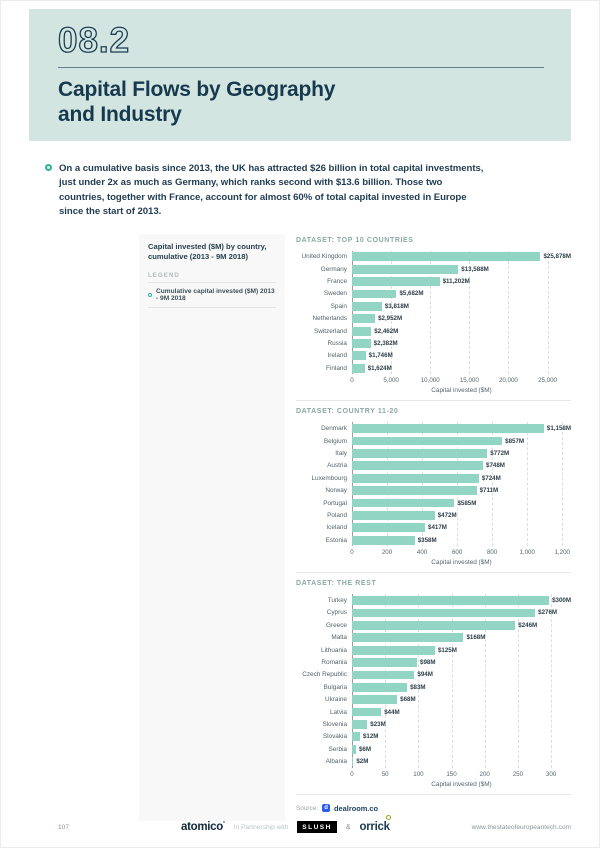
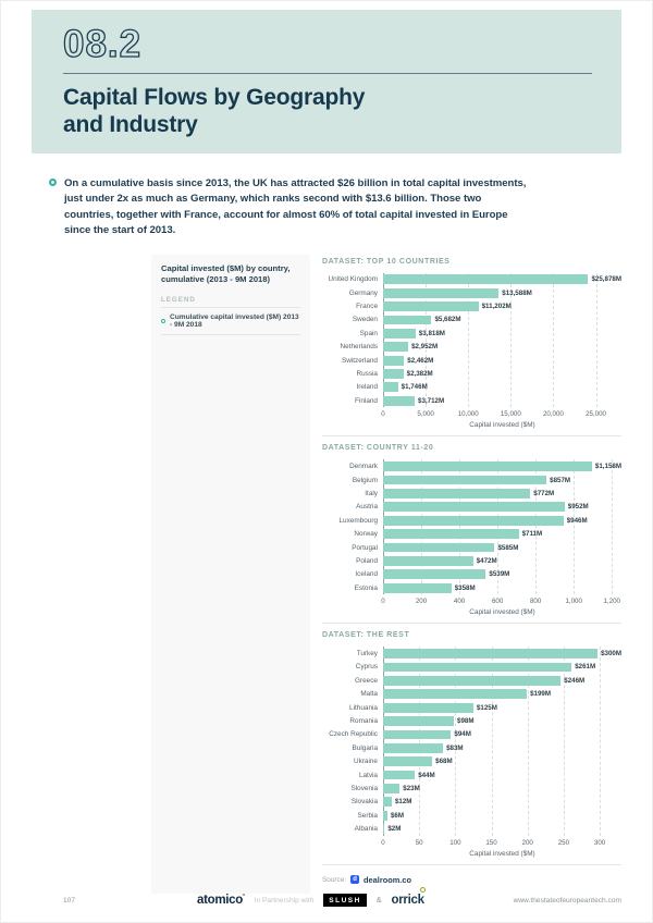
DATASET: TOP 10 COUNTRIES/Finland: $1,624M -> $3,712M
DATASET: COUNTRY 11-20/Austria: $748M -> $952M
DATASET: COUNTRY 11-20/Luxembourg: $724M -> $946M
DATASET: COUNTRY 11-20/Iceland: $417M -> $539M
DATASET: THE REST/Cyprus: $276M -> $261M
DATASET: THE REST/Malta: $168M -> $199M
